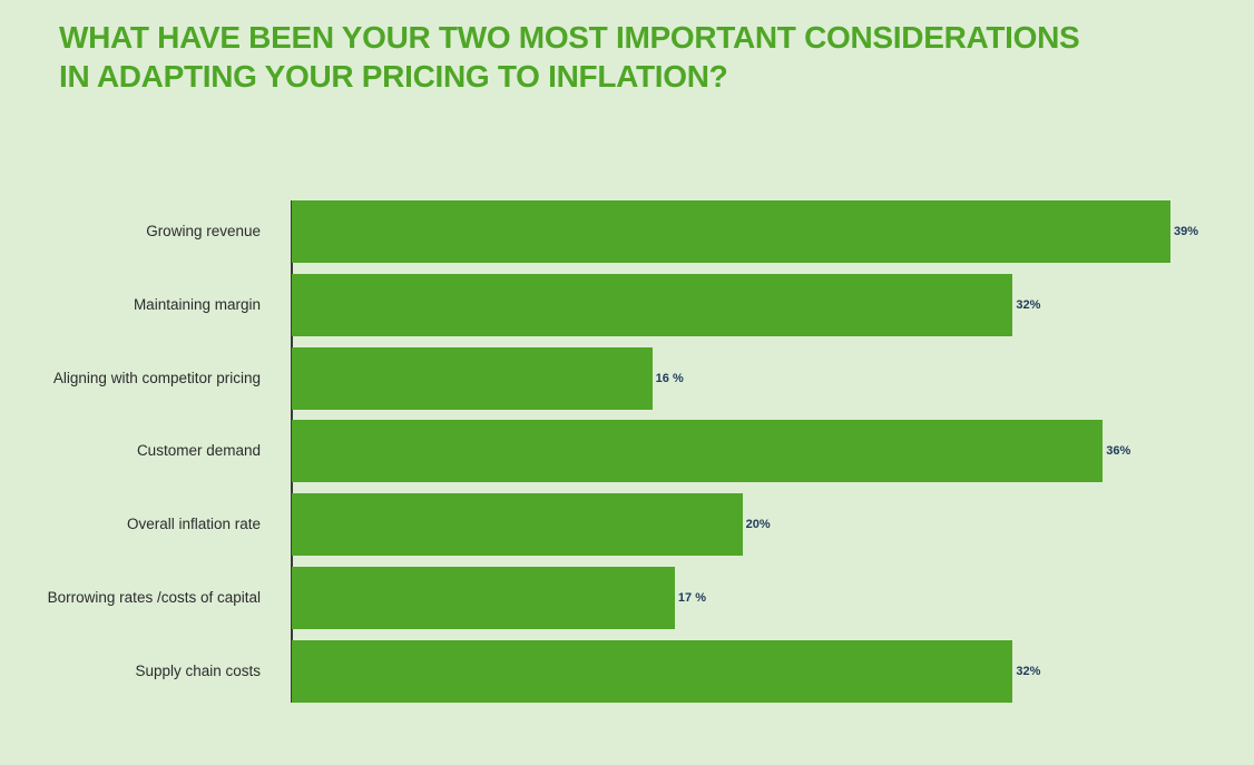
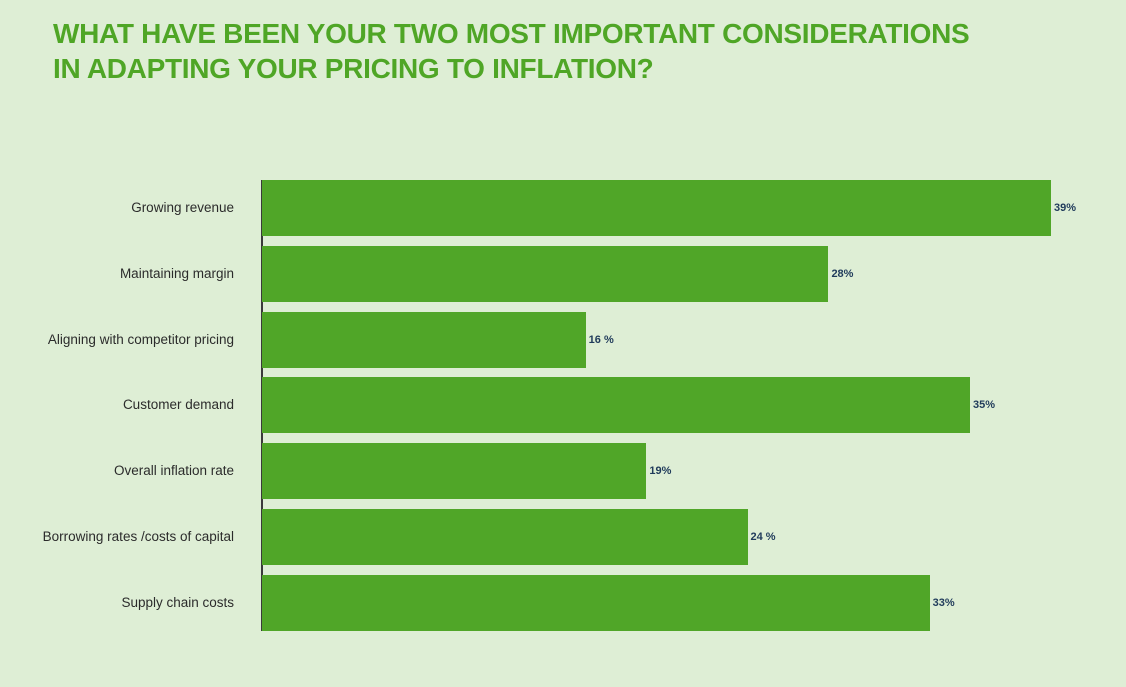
Maintaining margin: 32% -> 28%
Customer demand: 36% -> 35%
Overall inflation rate: 20% -> 19%
Borrowing rates /costs of capital: 17 -> 24
Supply chain costs: 32% -> 33%
